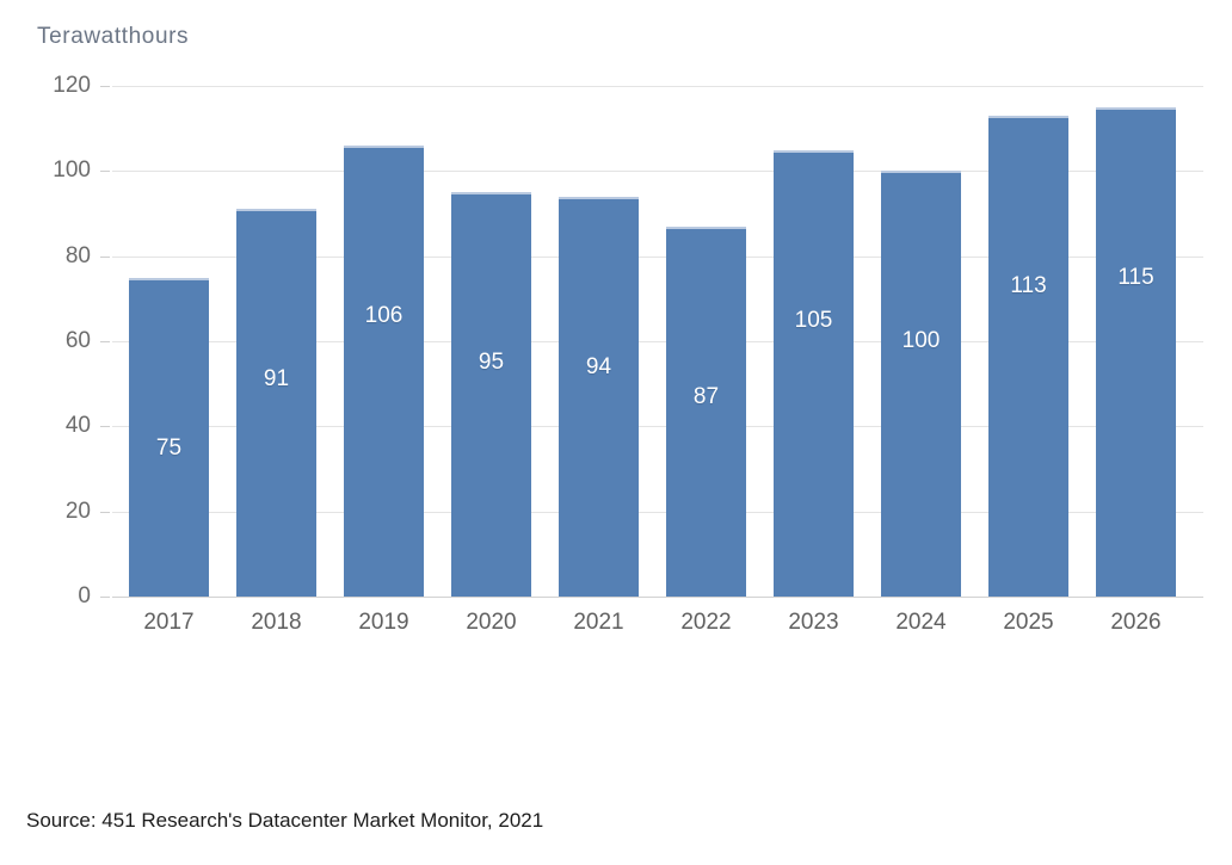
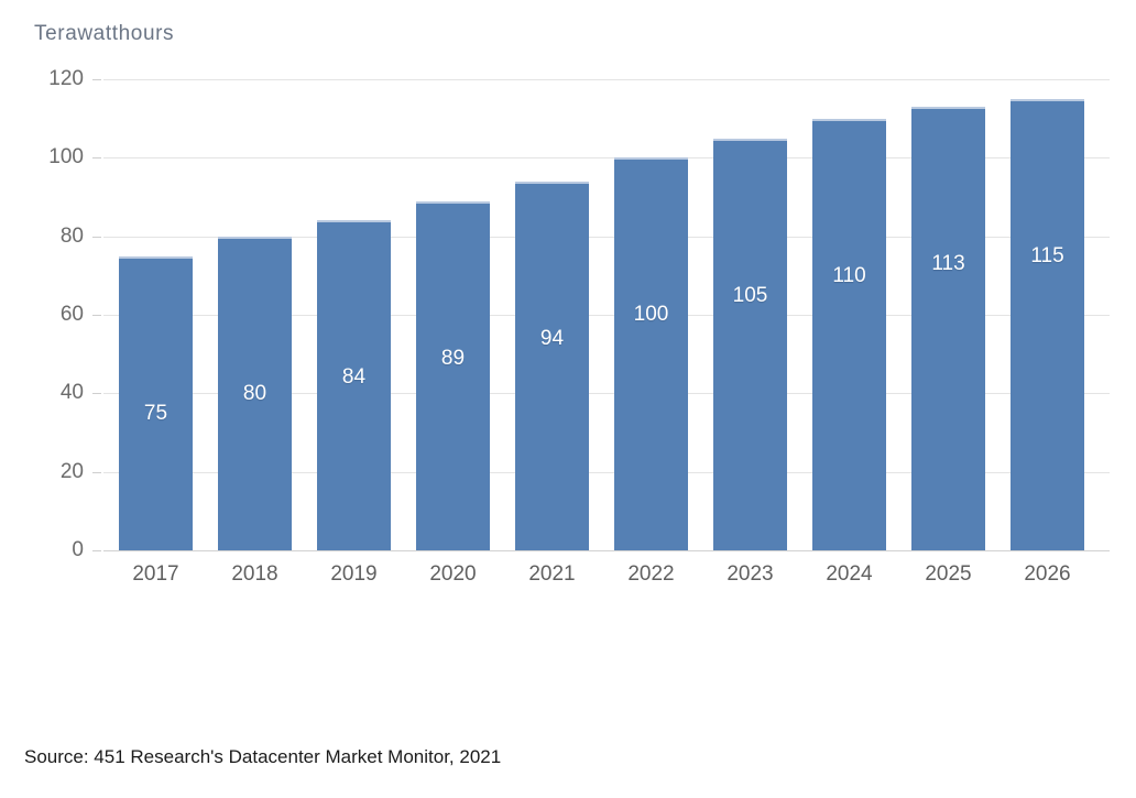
2018: 91 -> 80
2019: 106 -> 84
2020: 95 -> 89
2022: 87 -> 100
2024: 100 -> 110
